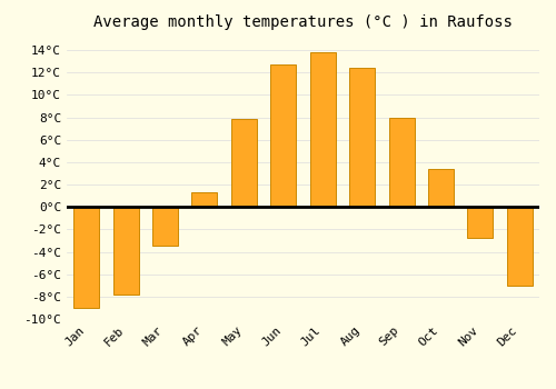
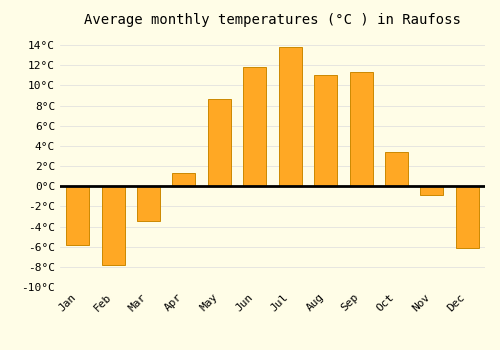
Jan: -9.0°C -> -5.8°C
May: 7.9°C -> 8.7°C
Jun: 12.7°C -> 11.8°C
Aug: 12.4°C -> 11.0°C
Sep: 8.0°C -> 11.3°C
Nov: -2.8°C -> -0.9°C
Dec: -7.0°C -> -6.1°C
